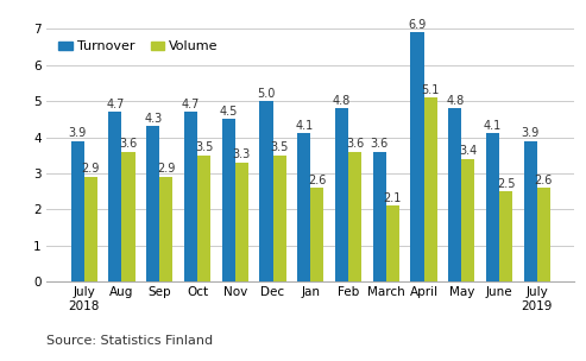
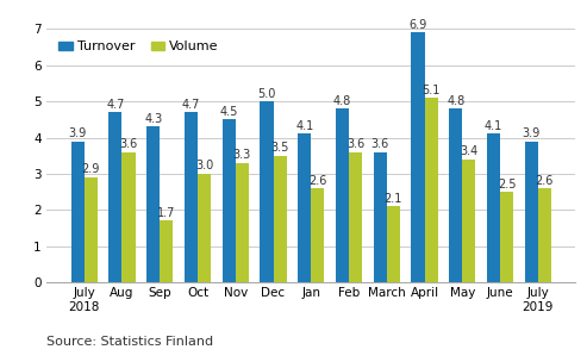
Volume/Sep: 2.9 -> 1.7
Volume/Oct: 3.5 -> 3.0
